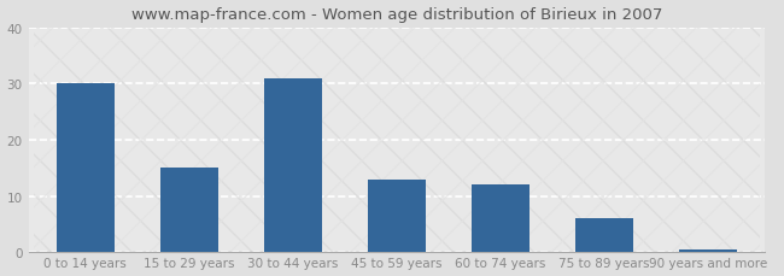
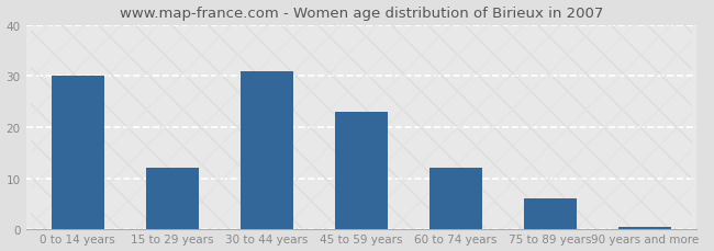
15 to 29 years: 15.0 -> 12.0
45 to 59 years: 13.0 -> 23.0
